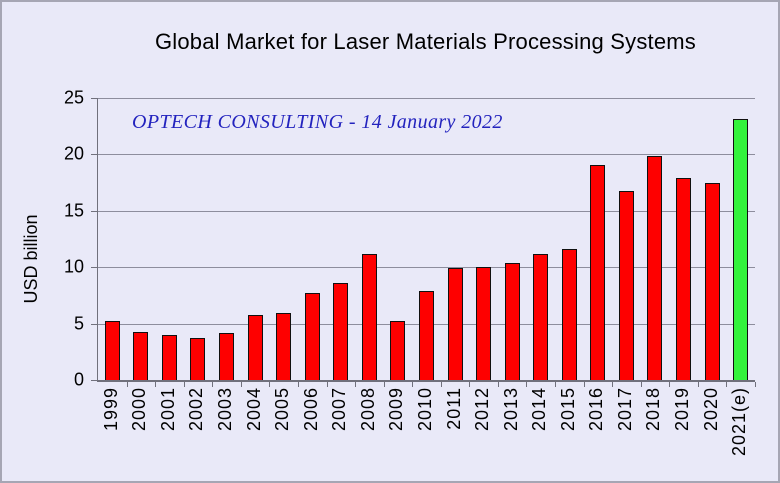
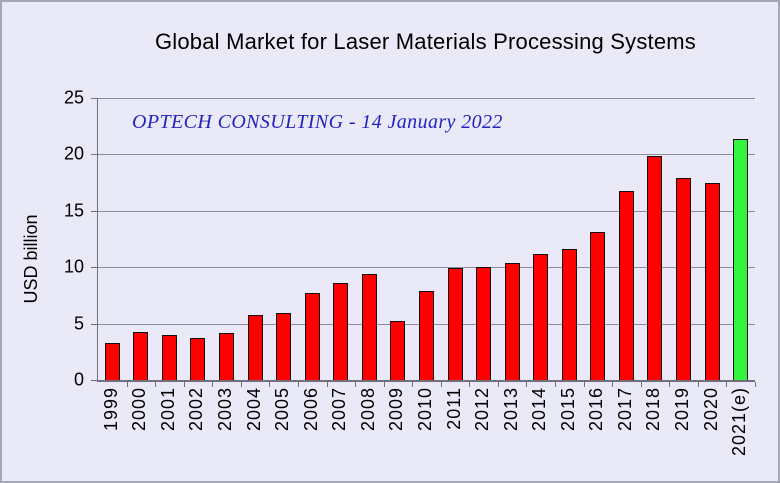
1999: 5.2 -> 3.3
2008: 11.2 -> 9.4
2016: 19.1 -> 13.1
2021(e): 23.1 -> 21.4
